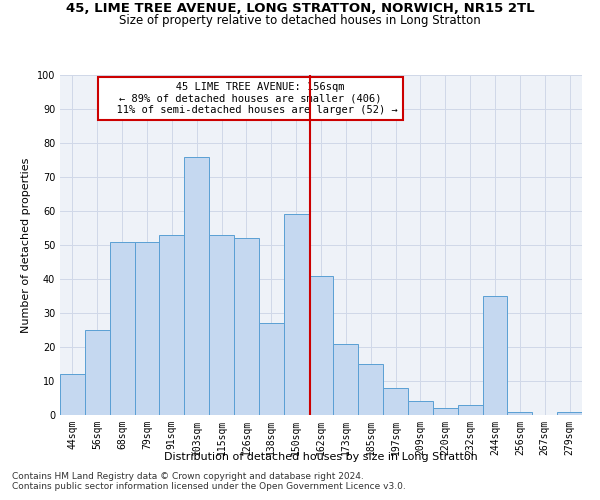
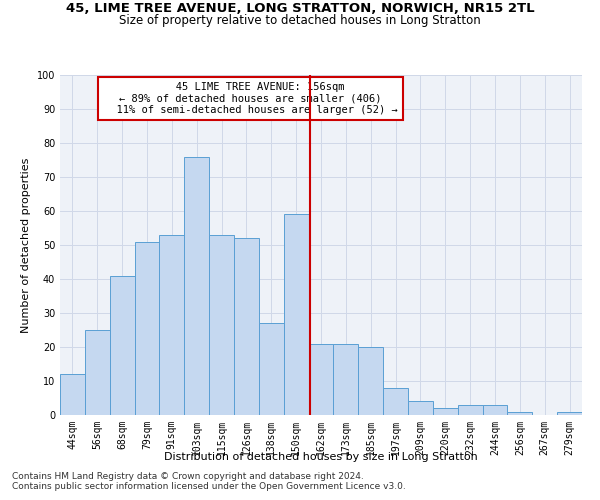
68sqm: 51 -> 41
162sqm: 41 -> 21
185sqm: 15 -> 20
244sqm: 35 -> 3
